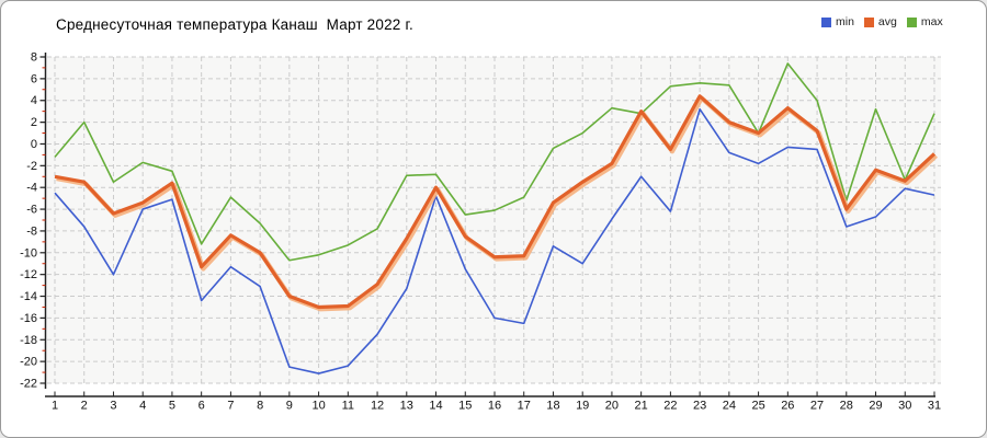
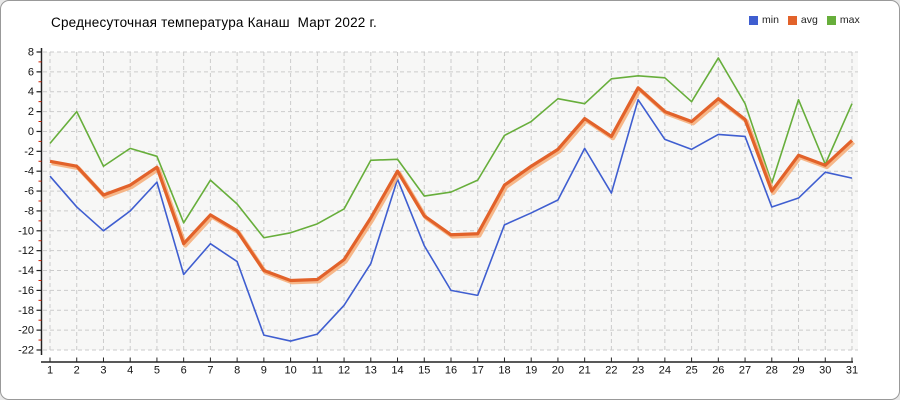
min/3: -12 -> -10
min/4: -6 -> -8
min/19: -11 -> -8
min/21: -3 -> -2
avg/21: 3 -> 1
max/25: 1 -> 3
max/27: 4 -> 3
